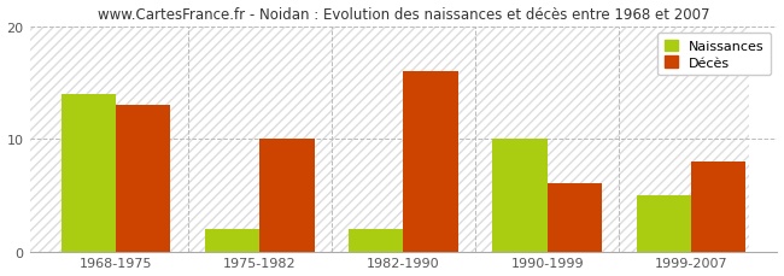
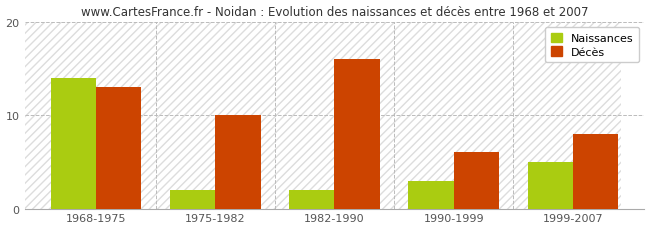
Naissances/1990-1999: 10 -> 3
